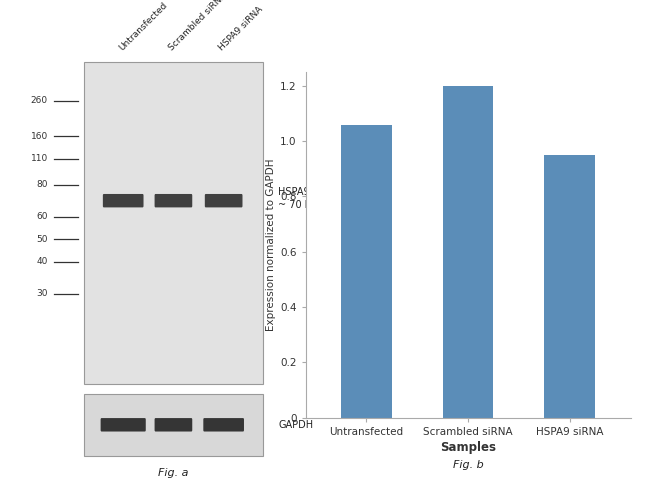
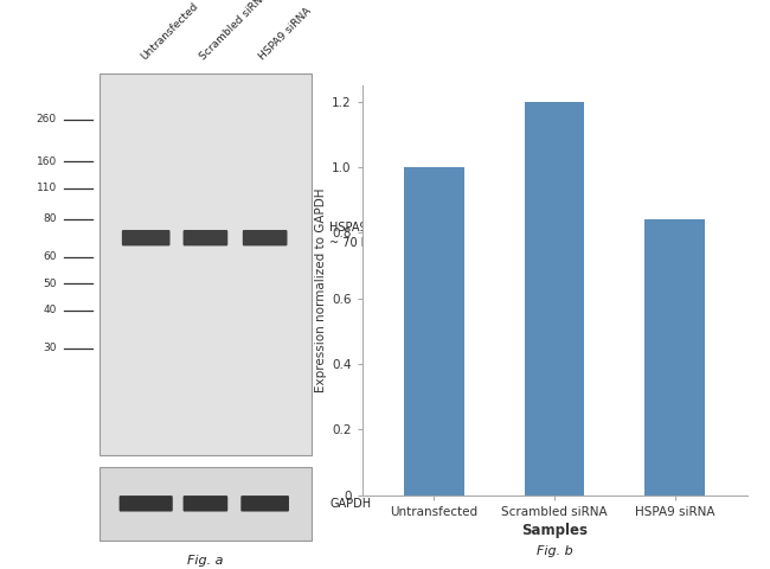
Untransfected: 1.06 -> 1.00
HSPA9 siRNA: 0.95 -> 0.84
